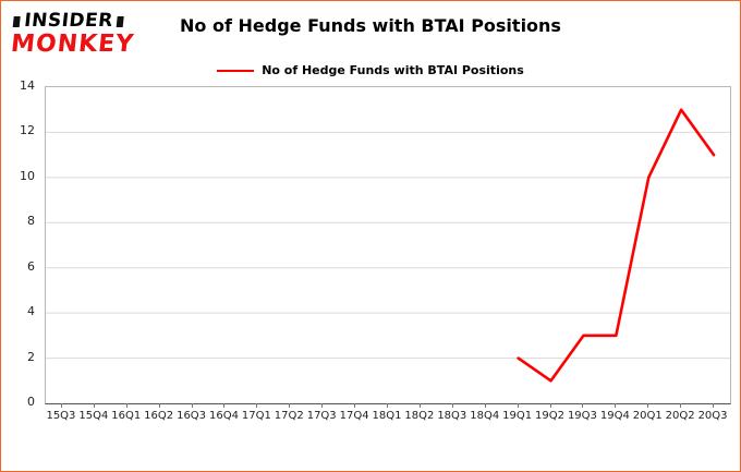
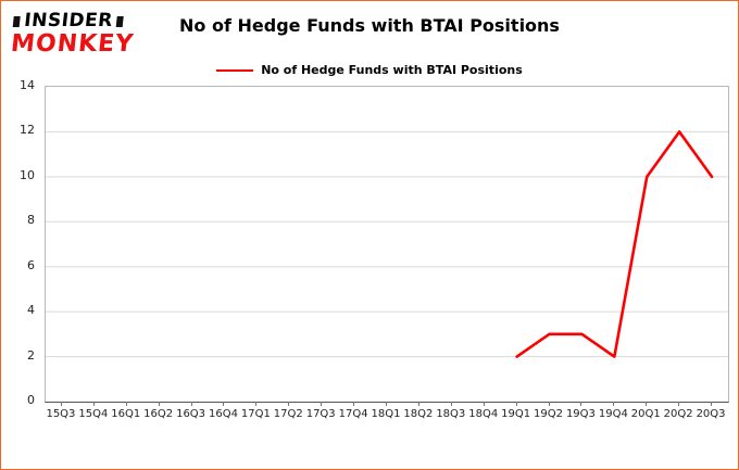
19Q2: 1 -> 3
19Q4: 3 -> 2
20Q2: 13 -> 12
20Q3: 11 -> 10
